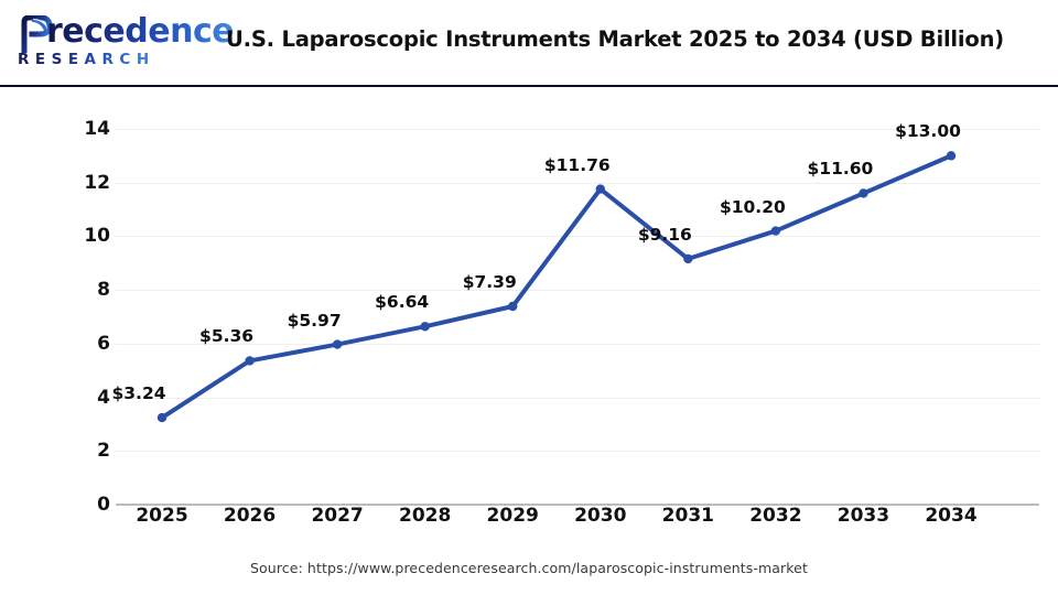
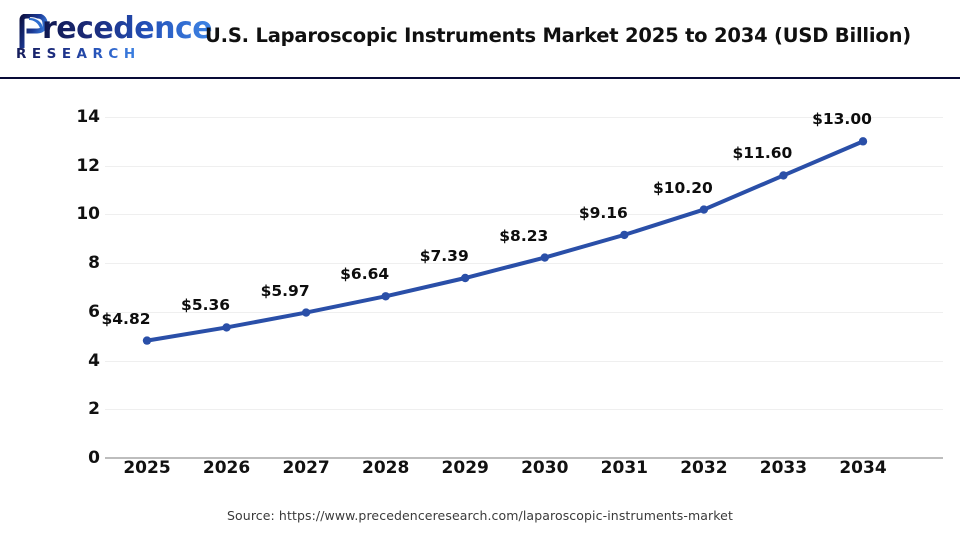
2025: $3.24 -> $4.82
2030: $11.76 -> $8.23
